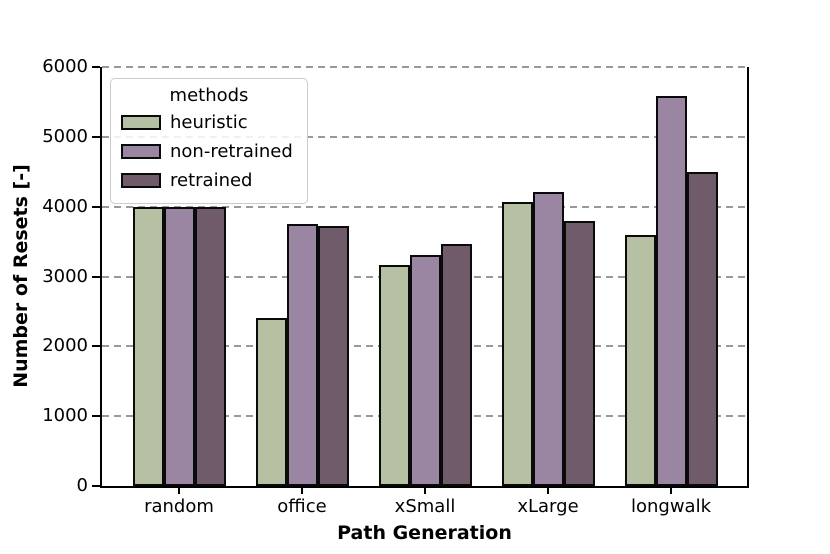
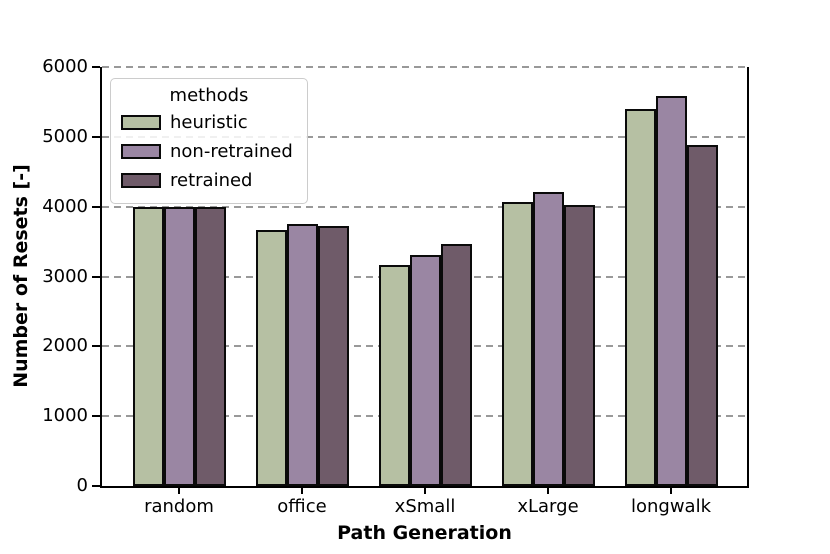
heuristic/office: 2400 -> 3700
retrained/xLarge: 3800 -> 4000
heuristic/longwalk: 3600 -> 5400
retrained/longwalk: 4500 -> 4900
